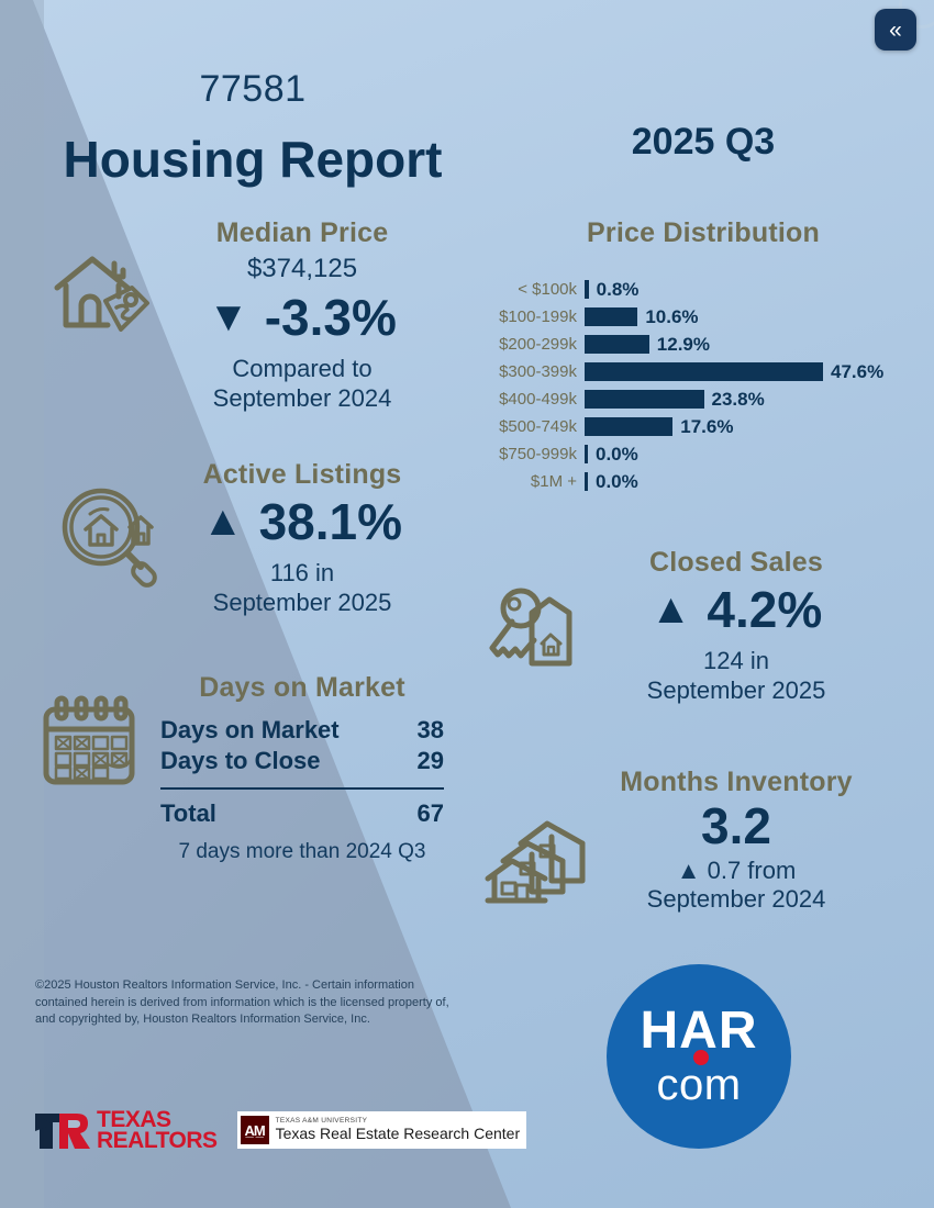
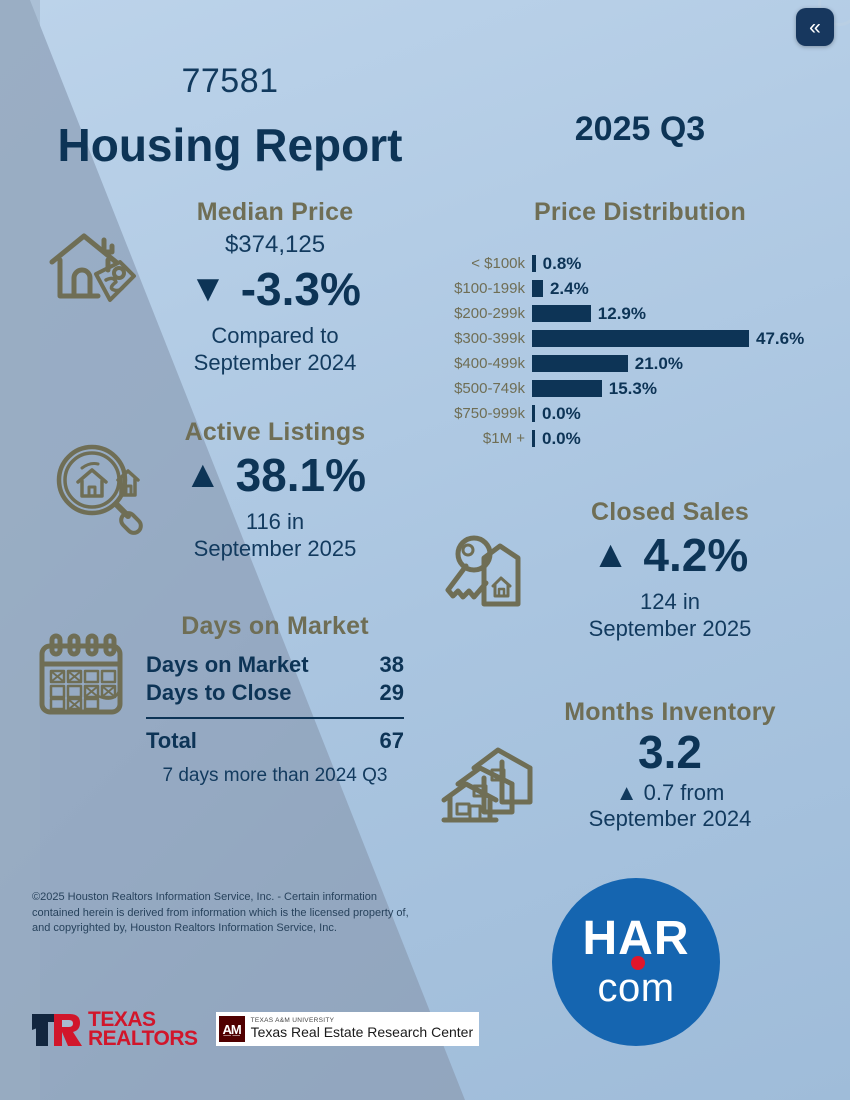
$100-199k: 10.6% -> 2.4%
$400-499k: 23.8% -> 21.0%
$500-749k: 17.6% -> 15.3%
